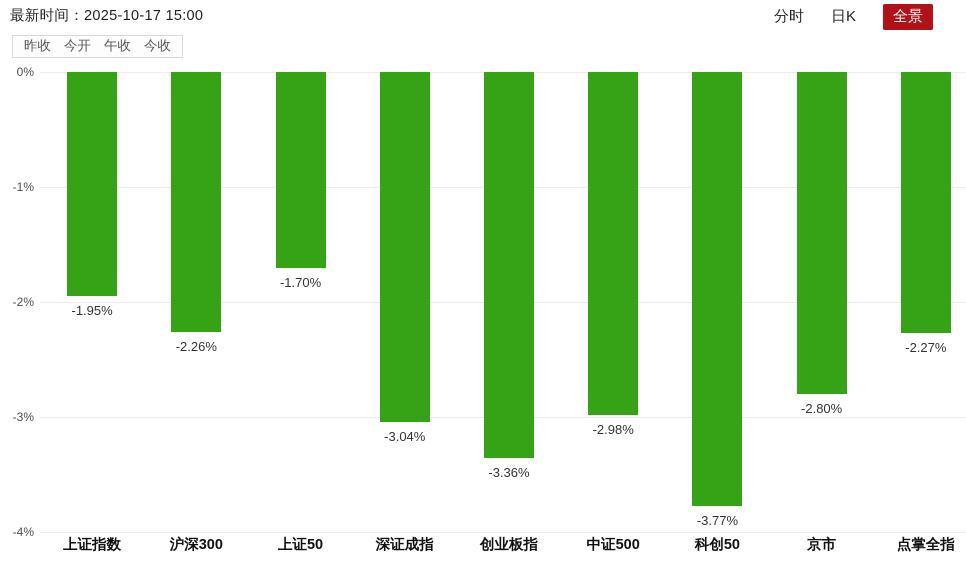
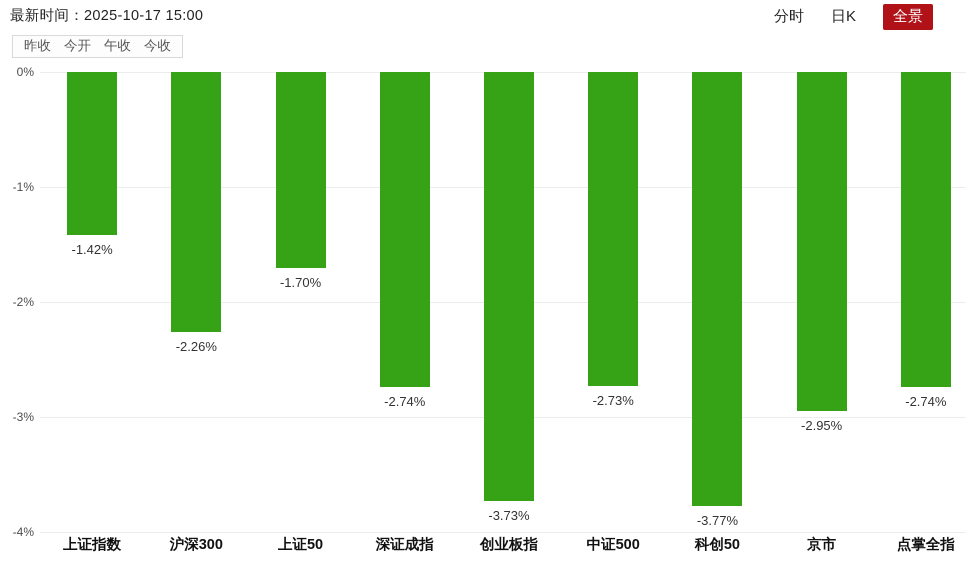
上证指数: -1.95% -> -1.42%
深证成指: -3.04% -> -2.74%
创业板指: -3.36% -> -3.73%
中证500: -2.98% -> -2.73%
京市: -2.80% -> -2.95%
点掌全指: -2.27% -> -2.74%
